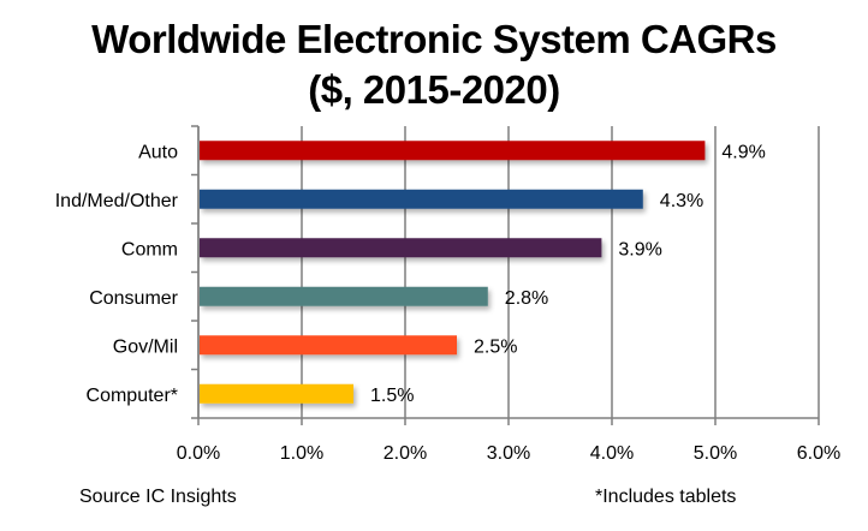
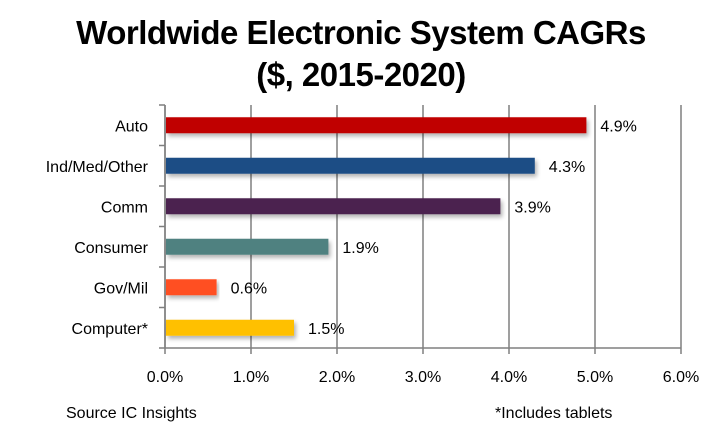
Consumer: 2.8% -> 1.9%
Gov/Mil: 2.5% -> 0.6%
